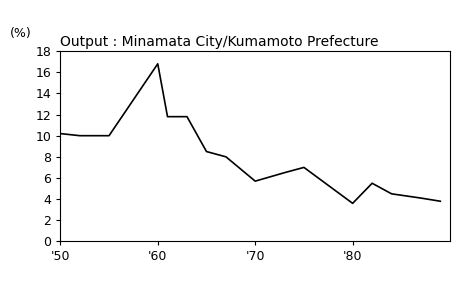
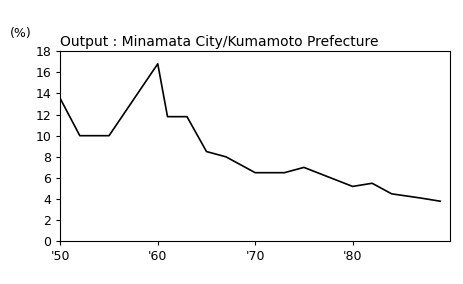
'50: 10.2 -> 13.5
'70: 5.7 -> 6.5
'80: 3.6 -> 5.2
